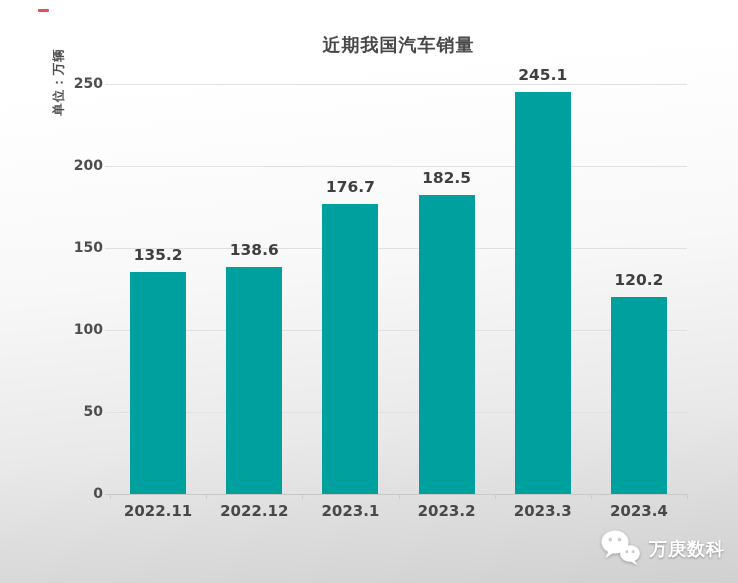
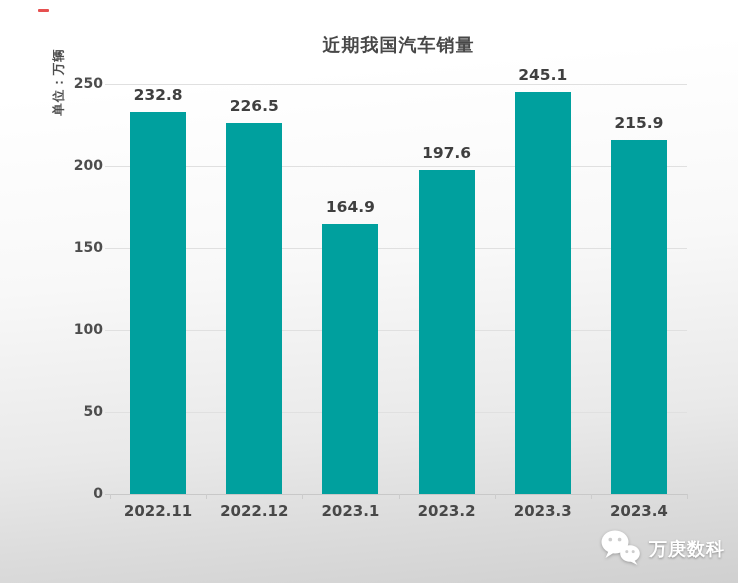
2022.11: 135.2 -> 232.8
2022.12: 138.6 -> 226.5
2023.1: 176.7 -> 164.9
2023.2: 182.5 -> 197.6
2023.4: 120.2 -> 215.9
